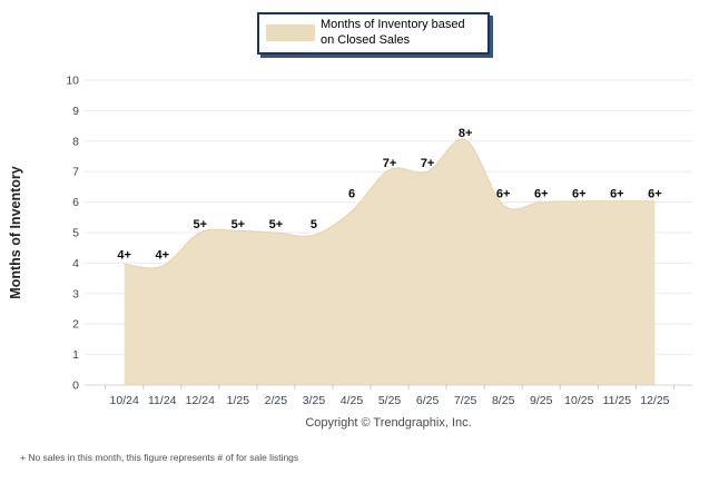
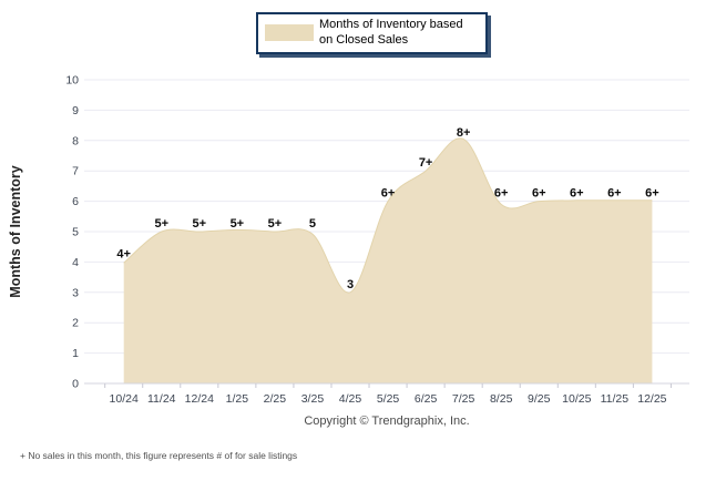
11/24: 4 -> 5
4/25: 6 -> 3
5/25: 7 -> 6
